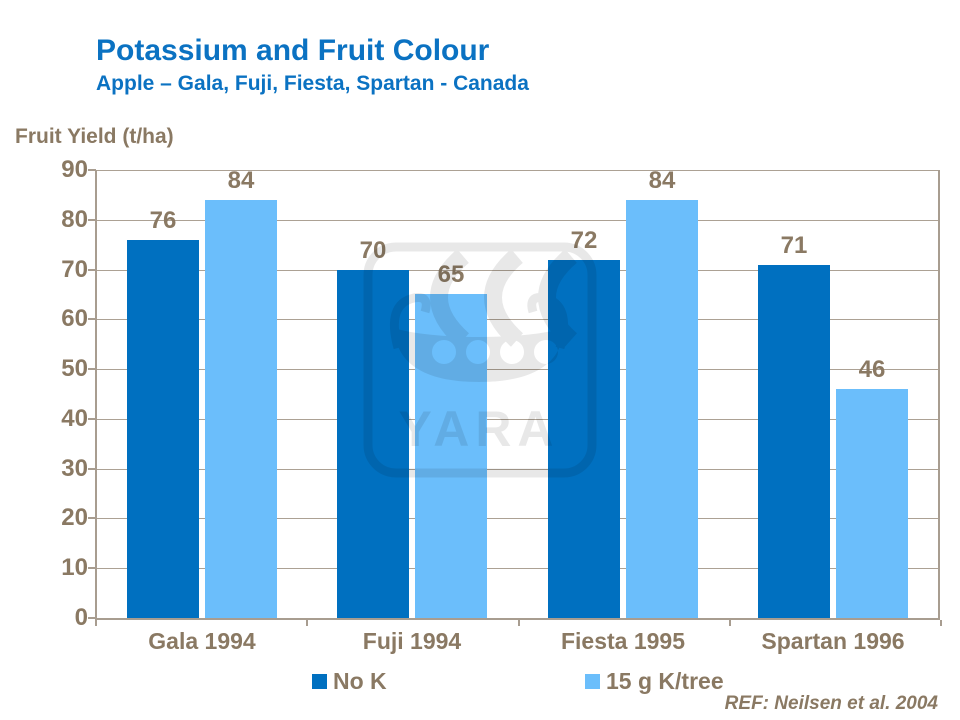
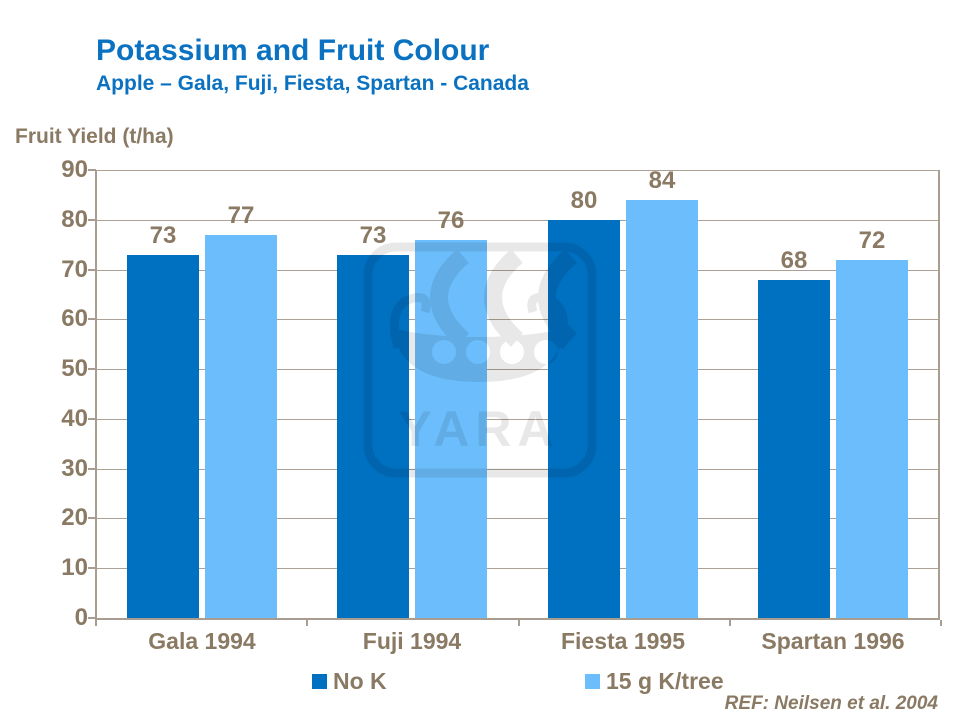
No K/Gala 1994: 76 -> 73
15 g K/tree/Gala 1994: 84 -> 77
No K/Fuji 1994: 70 -> 73
15 g K/tree/Fuji 1994: 65 -> 76
No K/Fiesta 1995: 72 -> 80
No K/Spartan 1996: 71 -> 68
15 g K/tree/Spartan 1996: 46 -> 72
